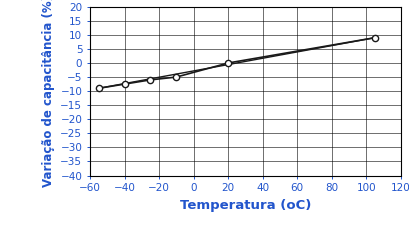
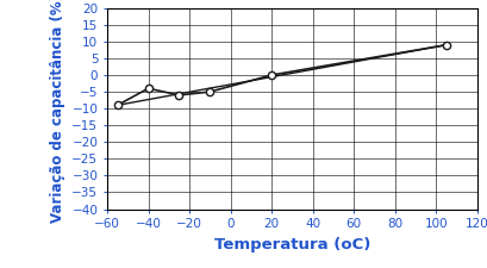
−40: -7.5 -> -4.0
